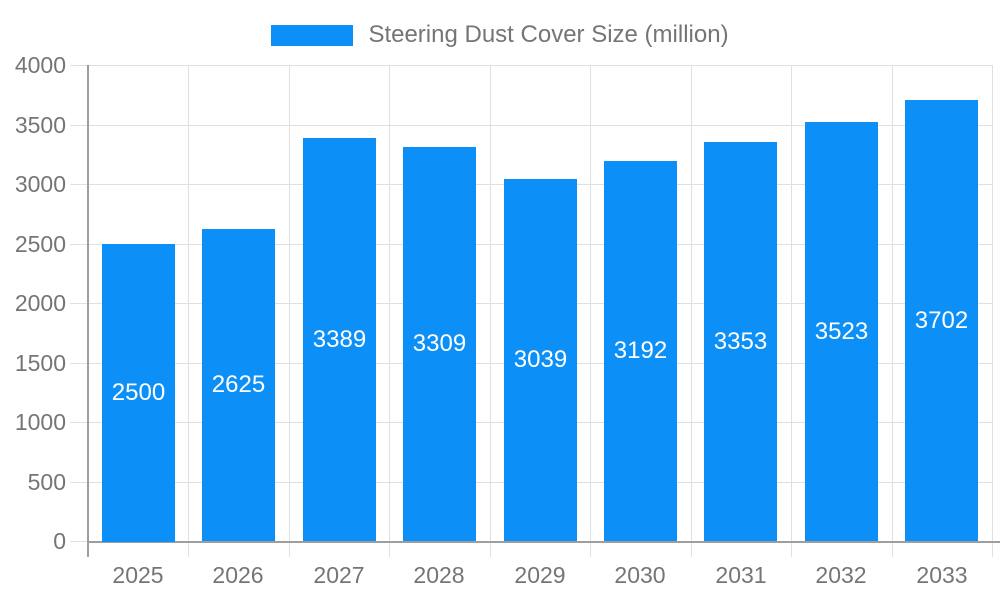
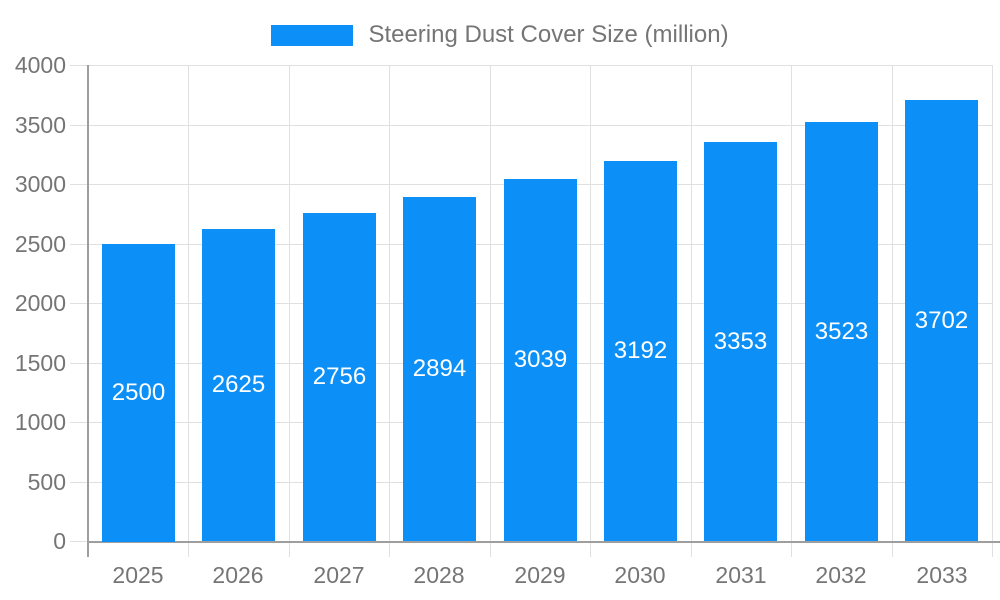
2027: 3389 -> 2756
2028: 3309 -> 2894
